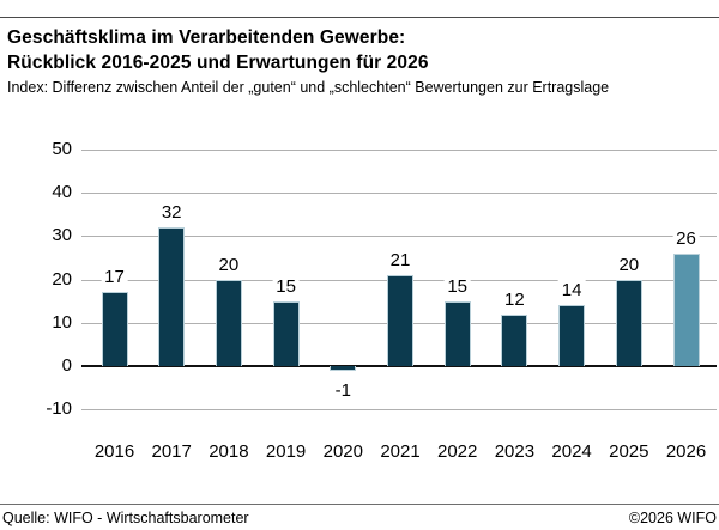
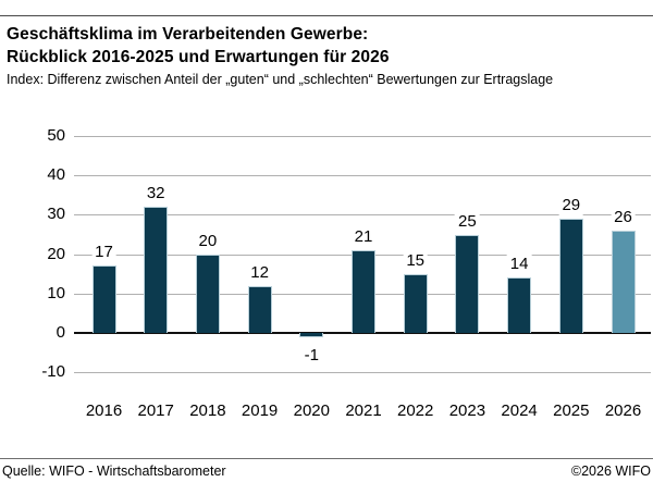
2019: 15 -> 12
2023: 12 -> 25
2025: 20 -> 29
